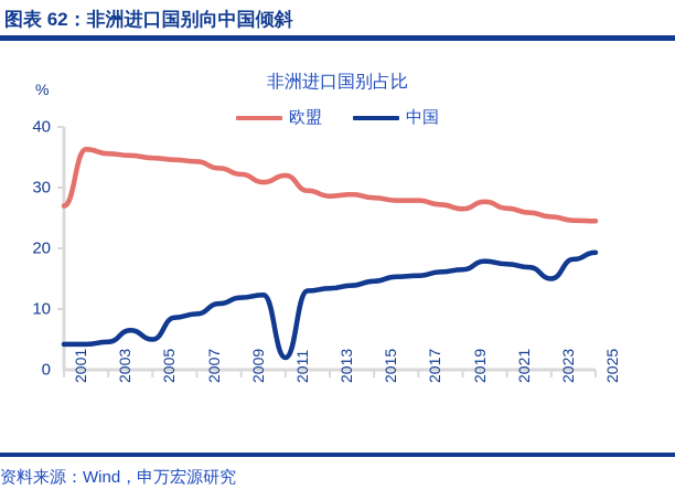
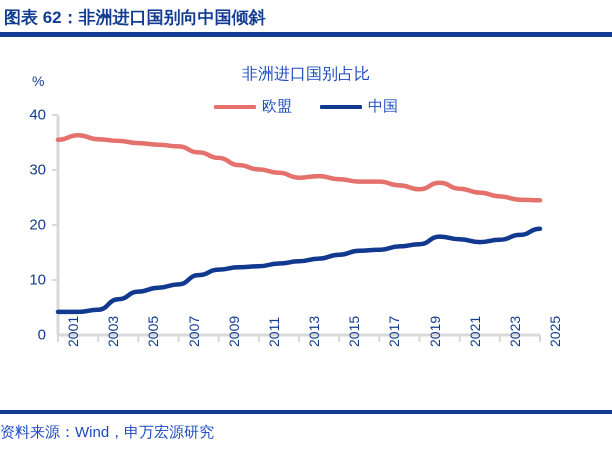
欧盟/2001: 27 -> 36
中国/2005: 5 -> 8
欧盟/2011: 32 -> 30
中国/2011: 2 -> 12
中国/2023: 15 -> 17
